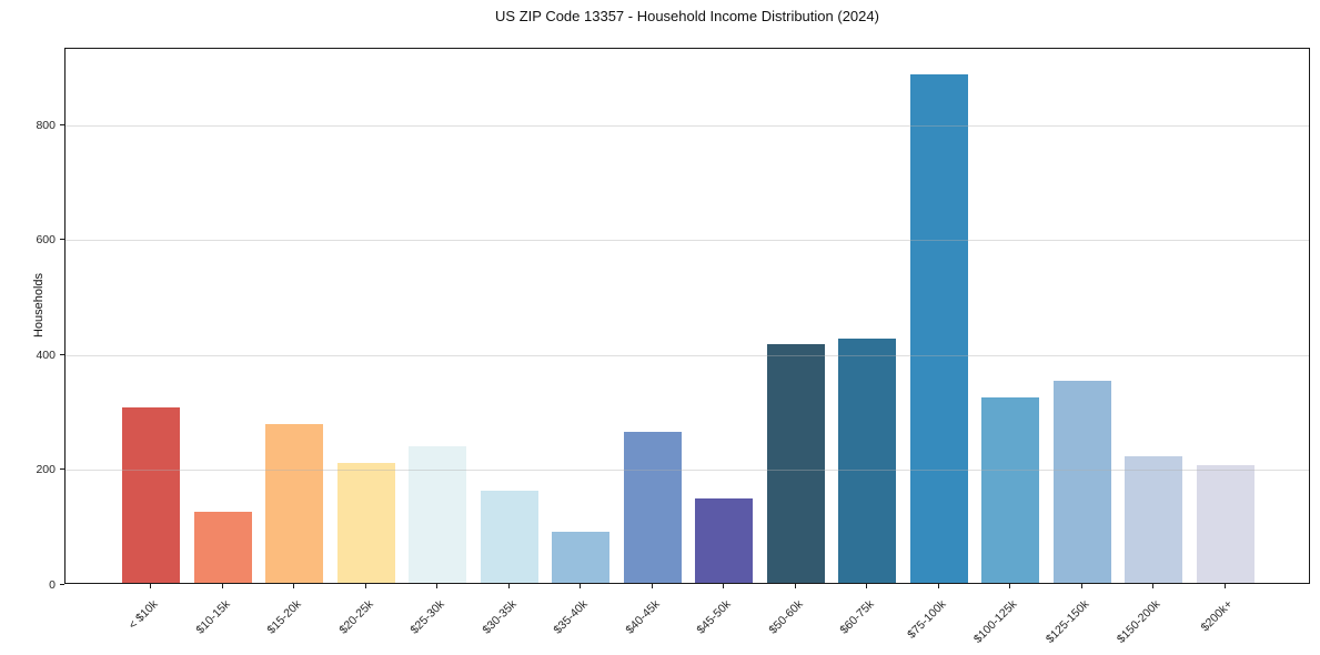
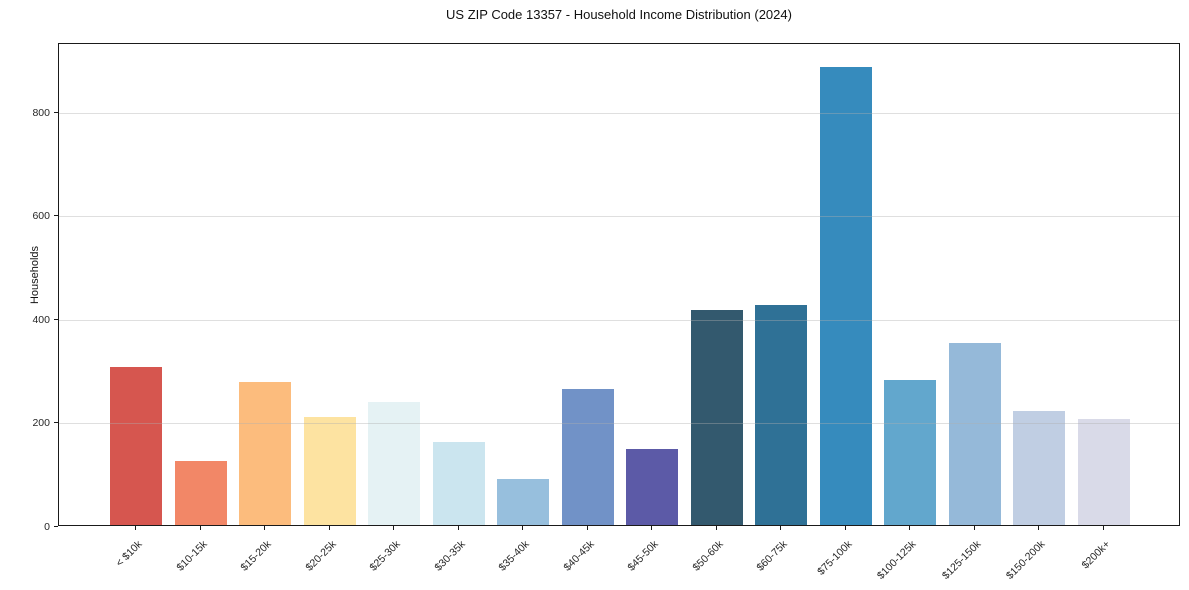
$100-125k: 320 -> 280
